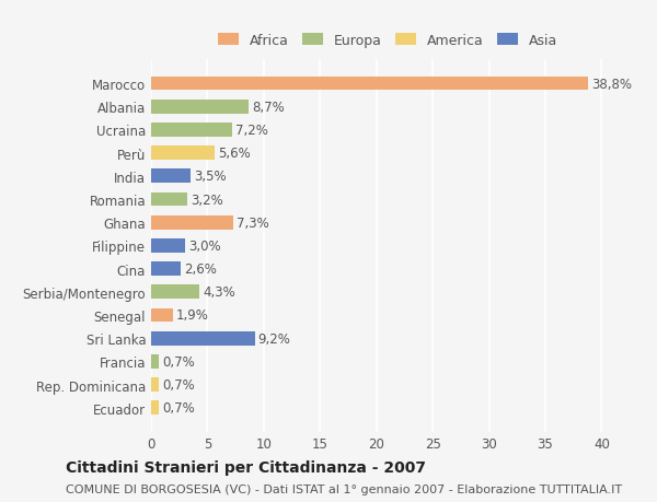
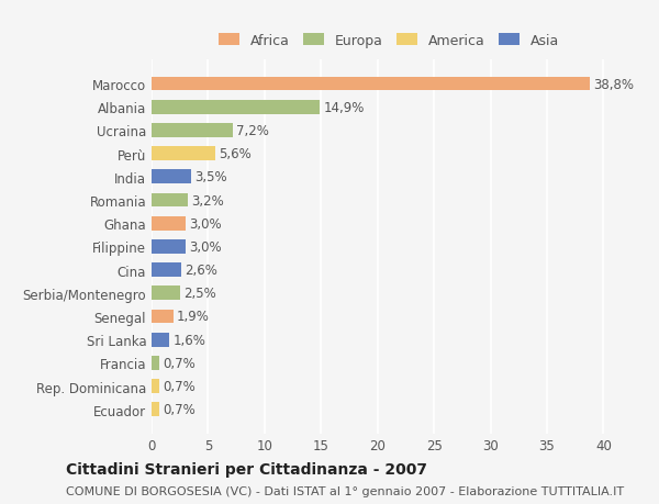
Albania: 8,7% -> 14,9%
Ghana: 7,3% -> 3,0%
Serbia/Montenegro: 4,3% -> 2,5%
Sri Lanka: 9,2% -> 1,6%
